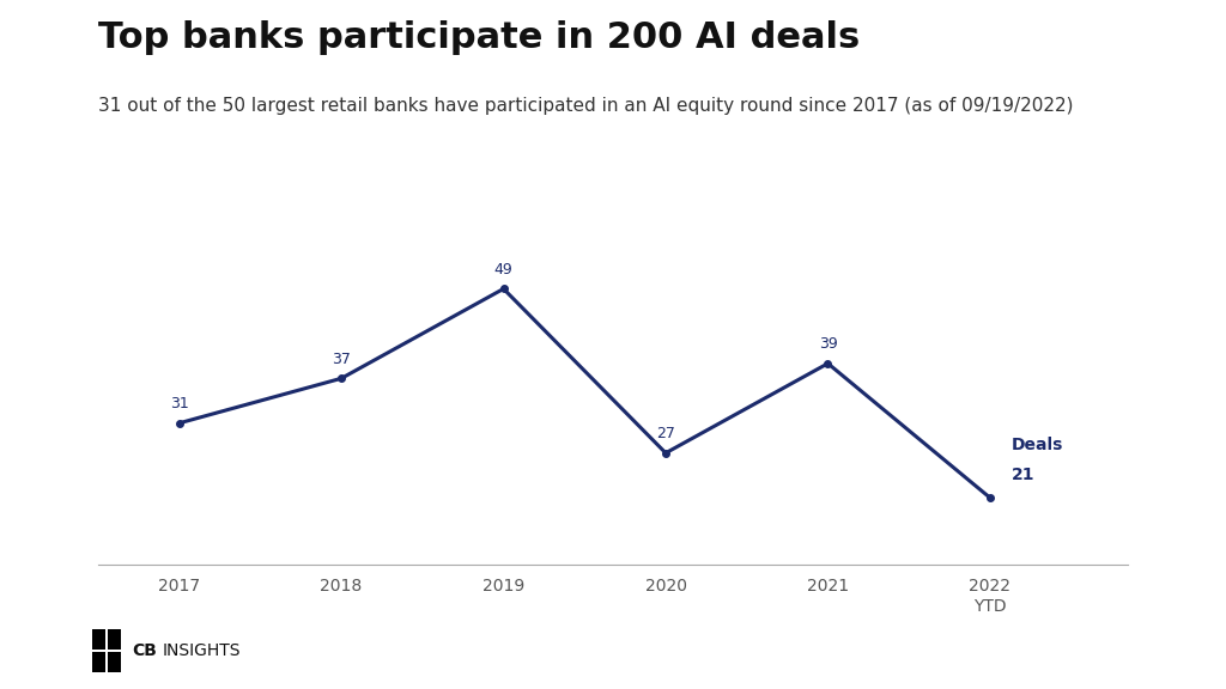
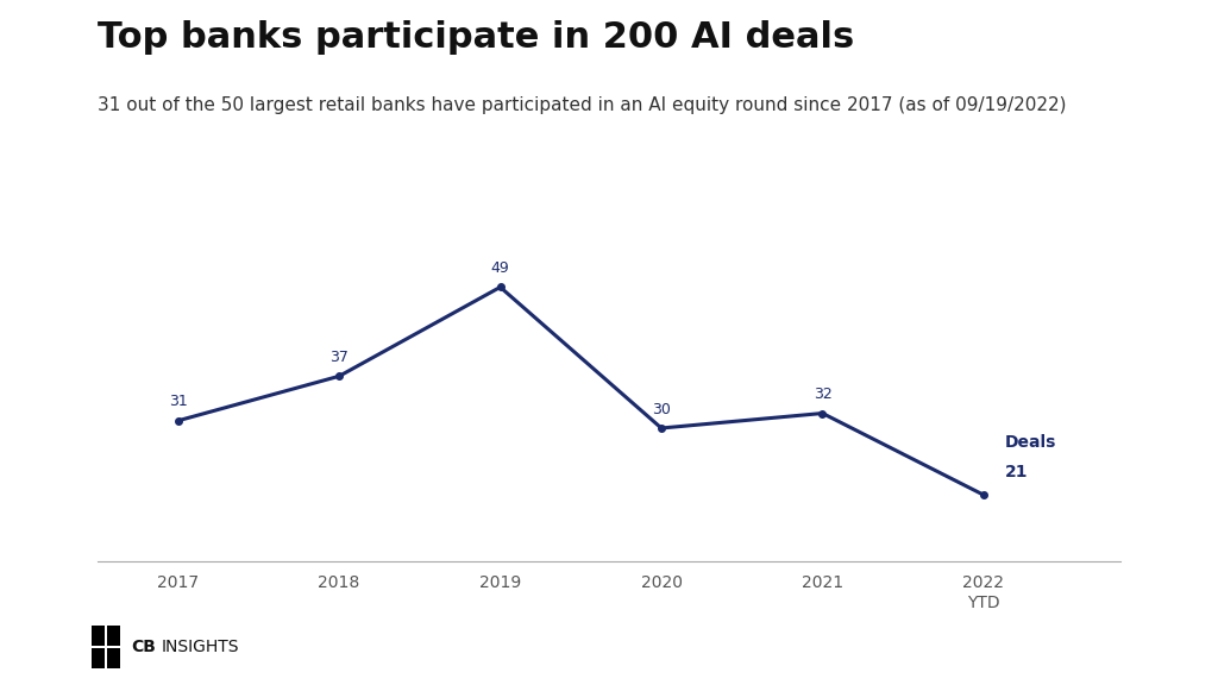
2020: 27 -> 30
2021: 39 -> 32
